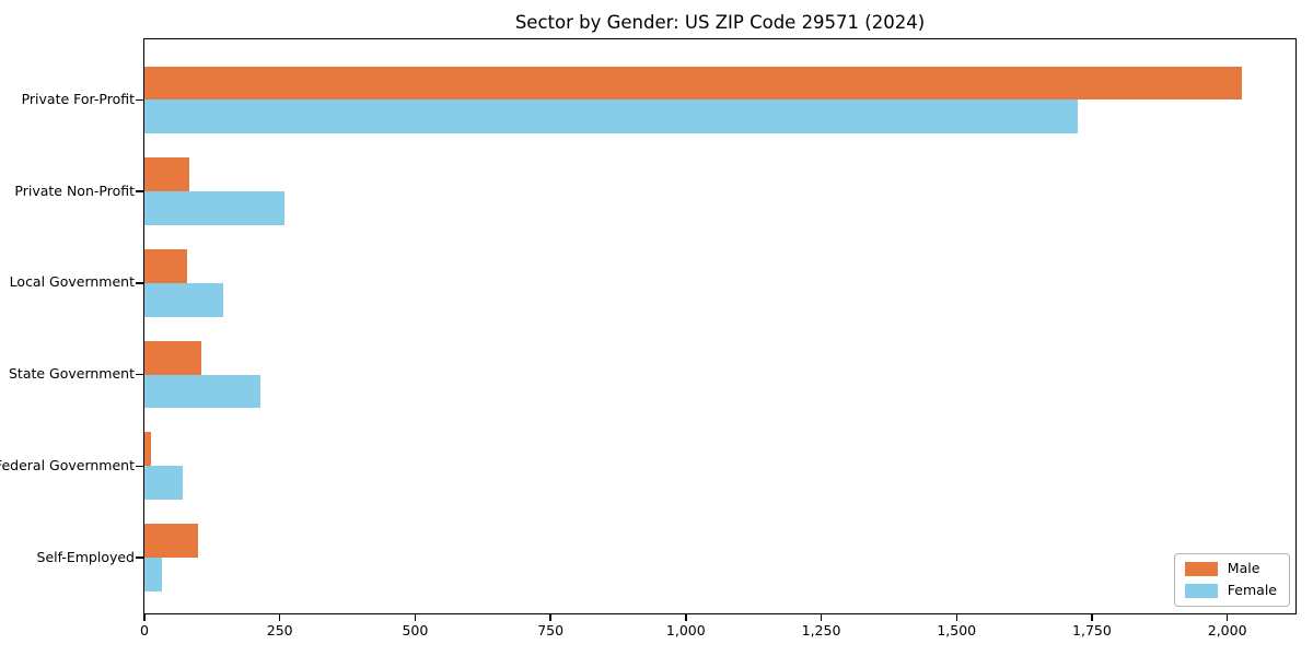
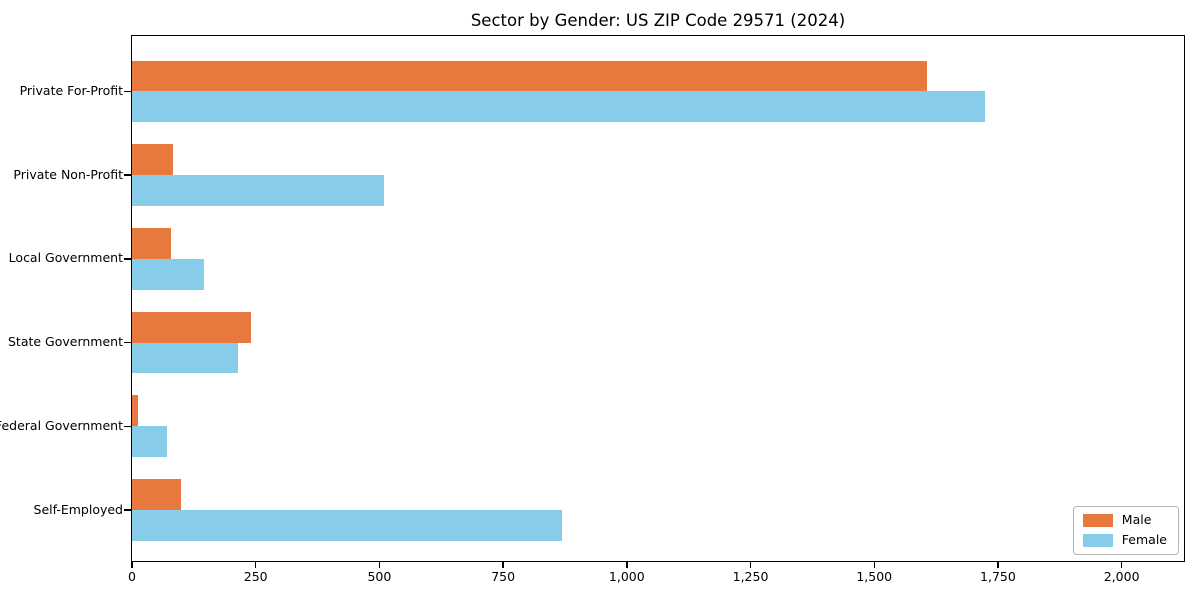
Male/Private For-Profit: 2030 -> 1610
Female/Private Non-Profit: 260 -> 510
Male/State Government: 100 -> 240
Female/Self-Employed: 30 -> 870
